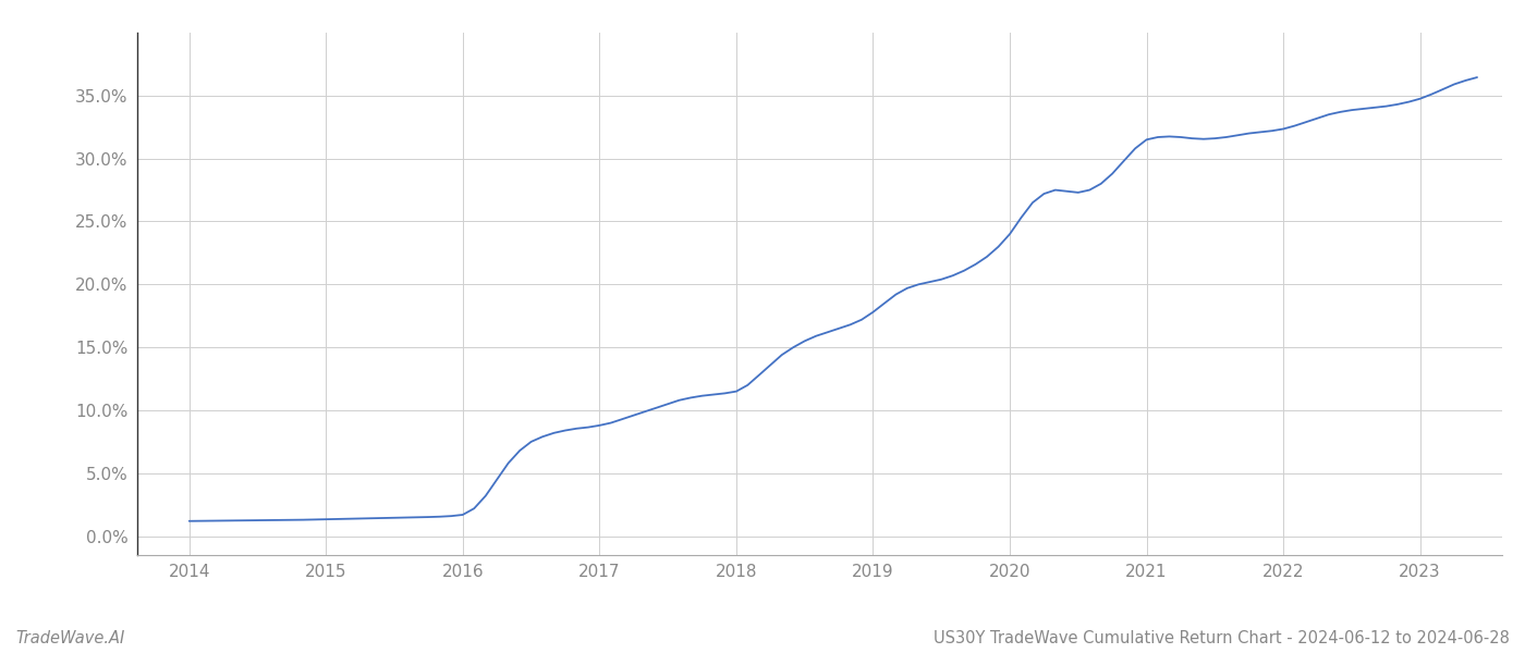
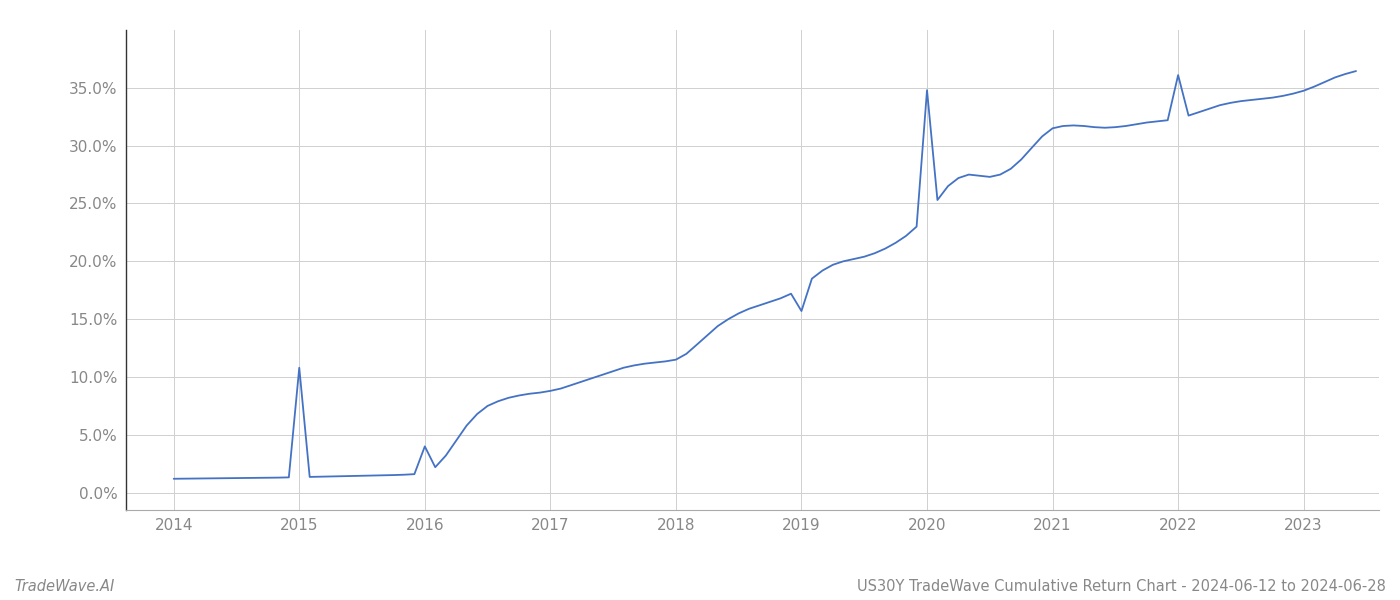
2015: 1.3% -> 10.8%
2016: 1.7% -> 4.0%
2019: 17.8% -> 15.7%
2020: 24.0% -> 34.8%
2022: 32.4% -> 36.1%
